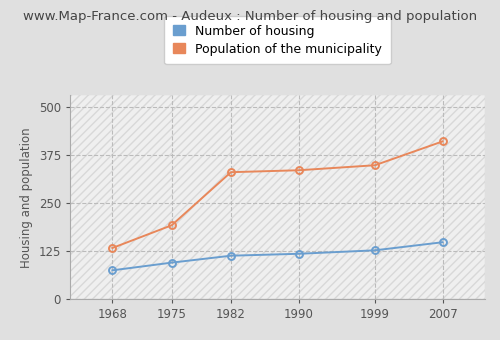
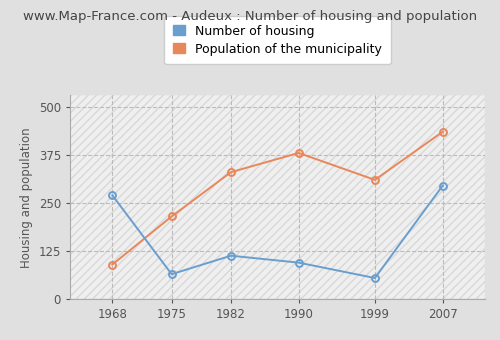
Number of housing/1968: 75 -> 270
Population of the municipality/1968: 133 -> 90
Number of housing/1975: 95 -> 65
Population of the municipality/1975: 192 -> 215
Number of housing/1990: 118 -> 95
Population of the municipality/1990: 335 -> 380
Number of housing/1999: 127 -> 55
Population of the municipality/1999: 348 -> 310
Number of housing/2007: 148 -> 295
Population of the municipality/2007: 410 -> 435
